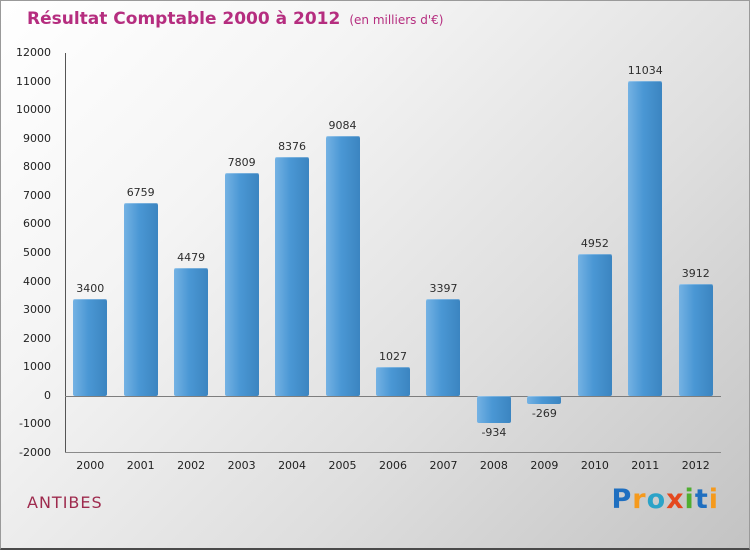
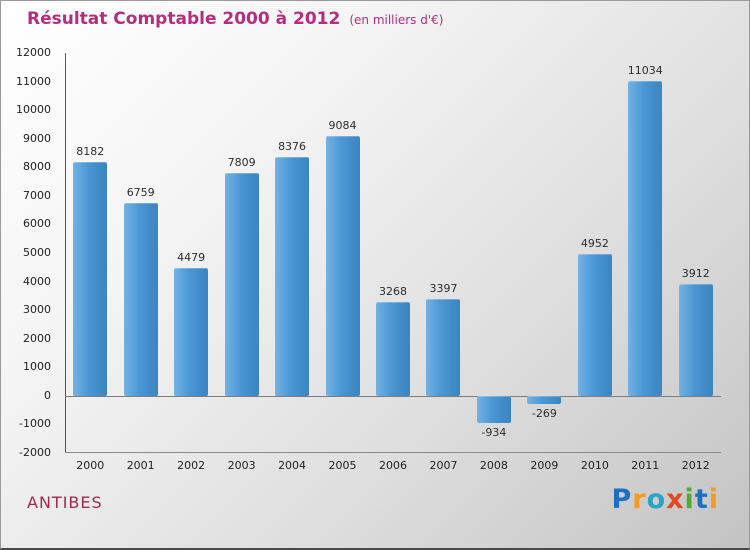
2000: 3400 -> 8182
2006: 1027 -> 3268
